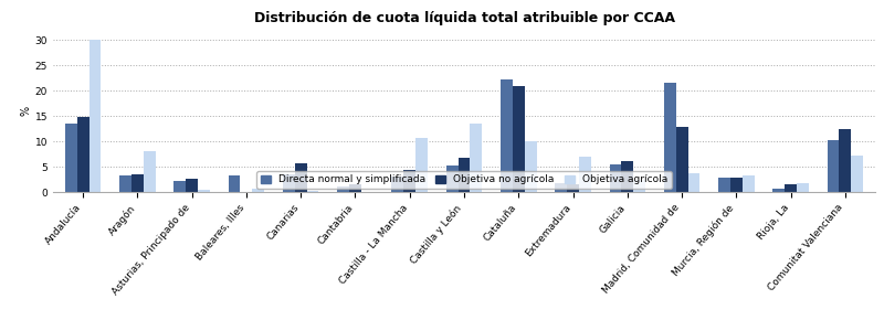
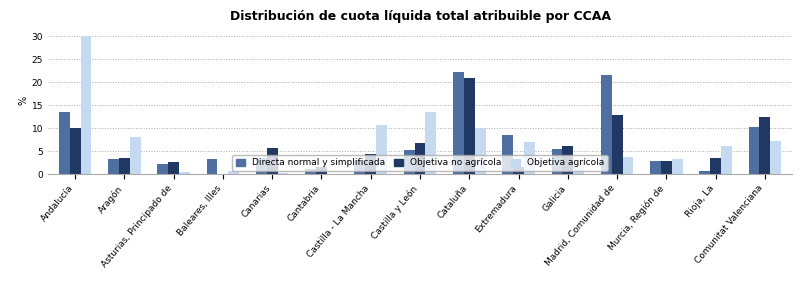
Objetiva no agrícola/Andalucía: 14.8 -> 10.0
Directa normal y simplificada/Extremadura: 1.8 -> 8.5
Objetiva no agrícola/Rioja, La: 1.5 -> 3.5
Objetiva agrícola/Rioja, La: 1.8 -> 6.0
